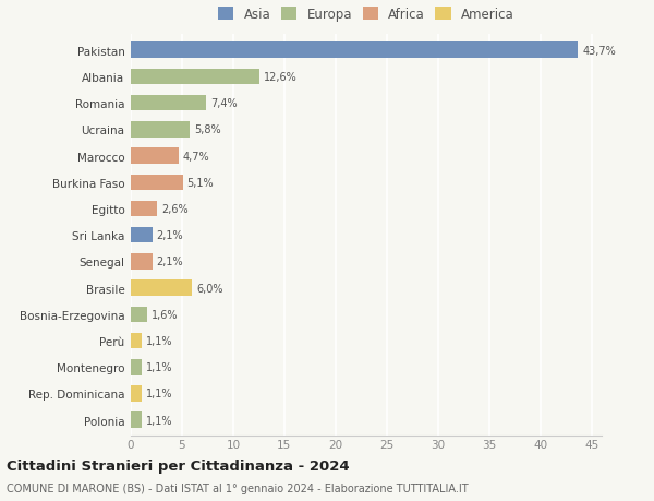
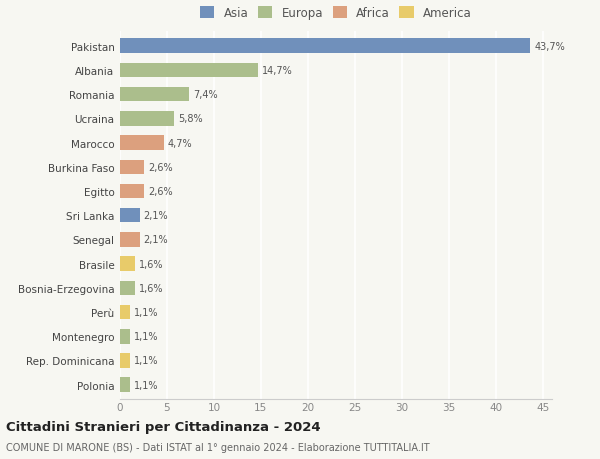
Albania: 12,6% -> 14,7%
Burkina Faso: 5,1% -> 2,6%
Brasile: 6,0% -> 1,6%
